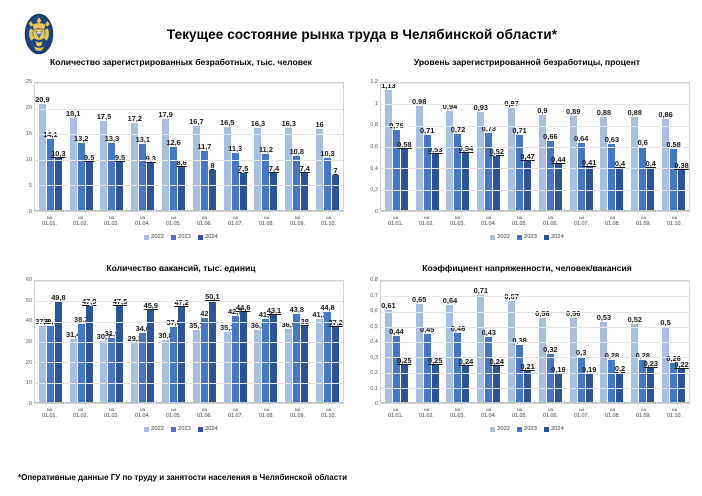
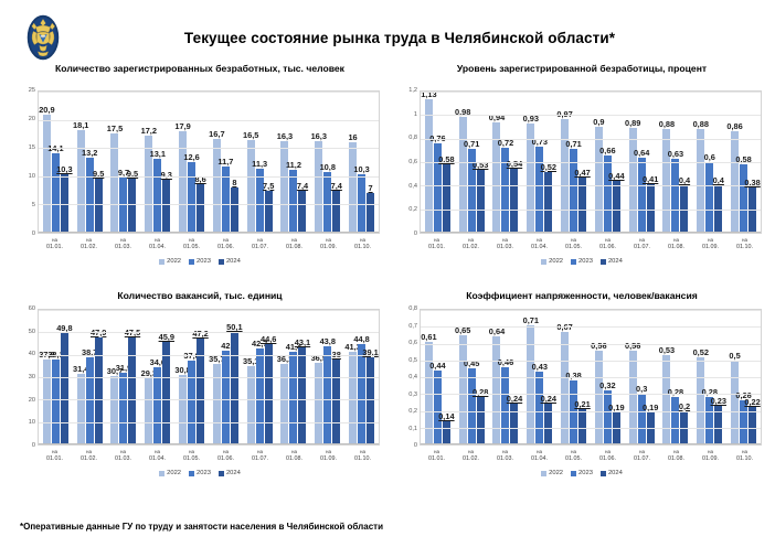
Количество зарегистрированных безработных, тыс. человек/2023/на 01.03.: 13,3 -> 9,7
Количество вакансий, тыс. единиц/2024/на 01.10.: 37,2 -> 39,1
Коэффициент напряженности, человек/вакансия/2024/на 01.01.: 0,25 -> 0,14
Коэффициент напряженности, человек/вакансия/2024/на 01.02.: 0,25 -> 0,28
